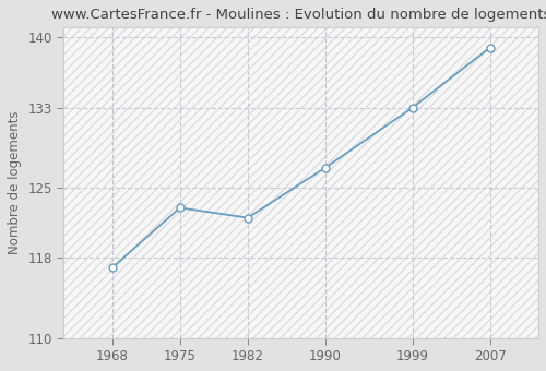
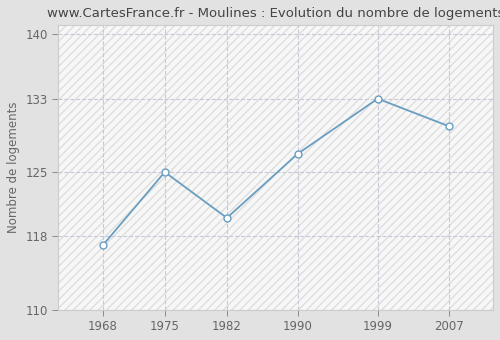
1975: 123 -> 125
1982: 122 -> 120
2007: 139 -> 130
